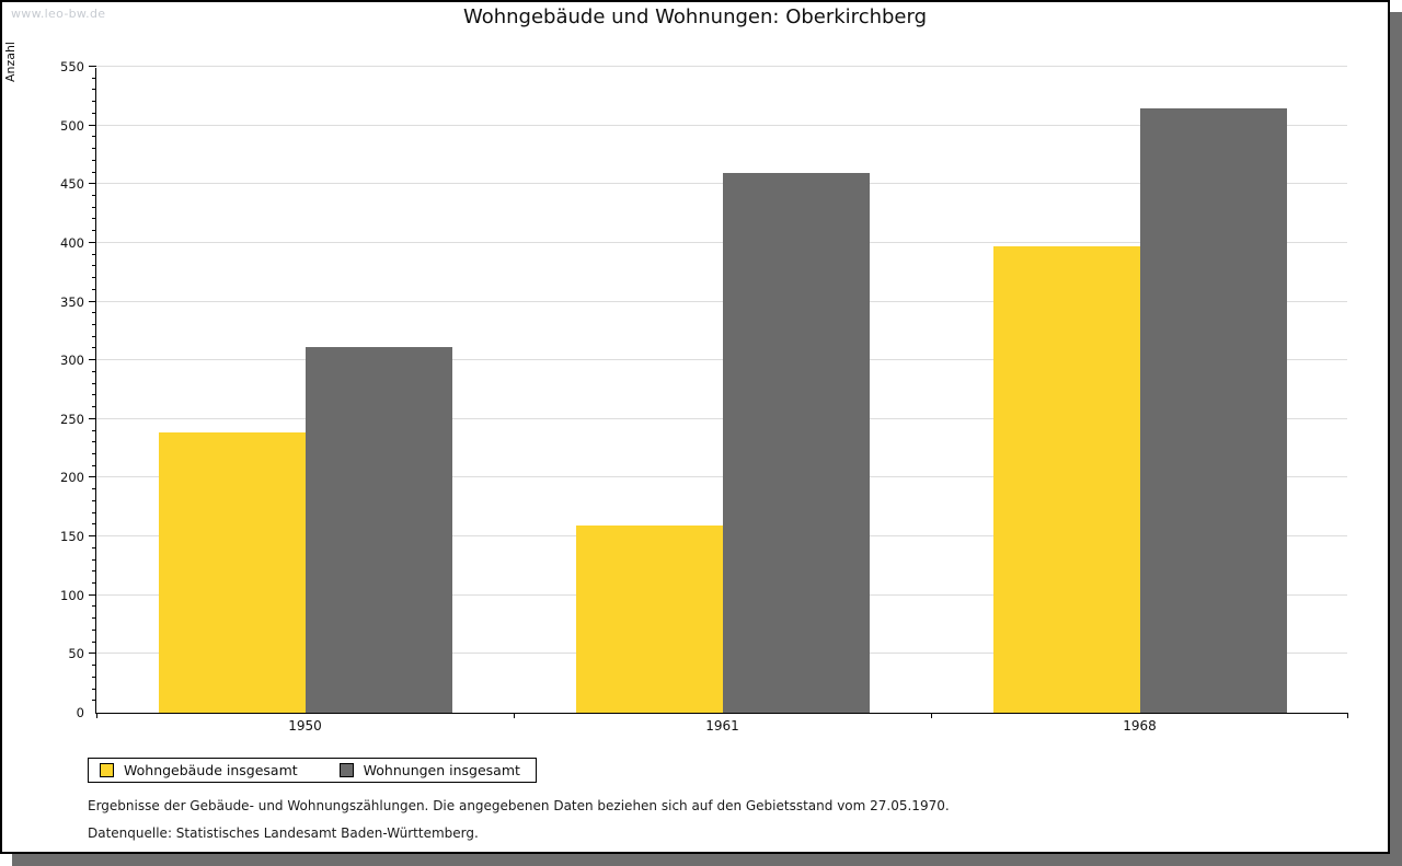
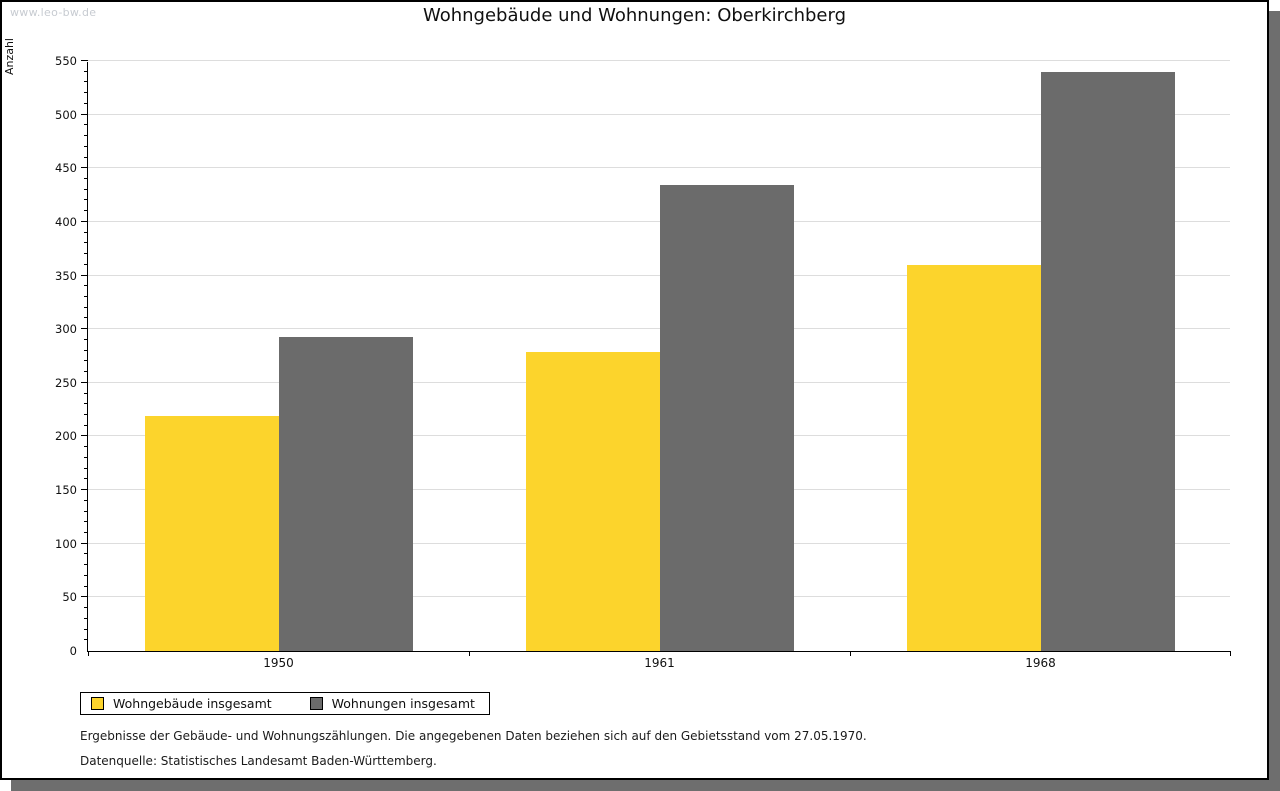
Wohngebäude insgesamt/1950: 239 -> 219
Wohnungen insgesamt/1950: 311 -> 293
Wohngebäude insgesamt/1961: 159 -> 279
Wohnungen insgesamt/1961: 460 -> 434
Wohngebäude insgesamt/1968: 397 -> 360
Wohnungen insgesamt/1968: 515 -> 540
